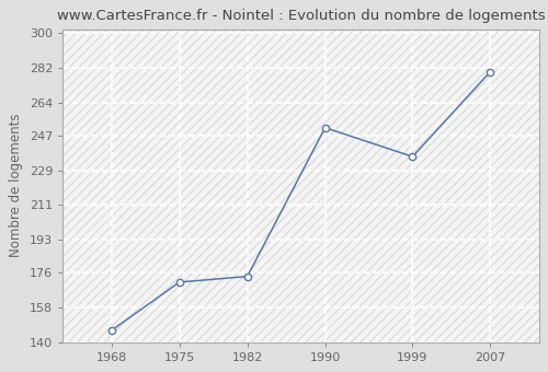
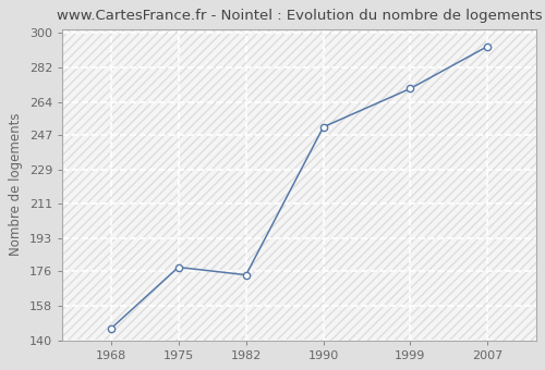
1975: 171 -> 178
1999: 236 -> 271
2007: 280 -> 293
